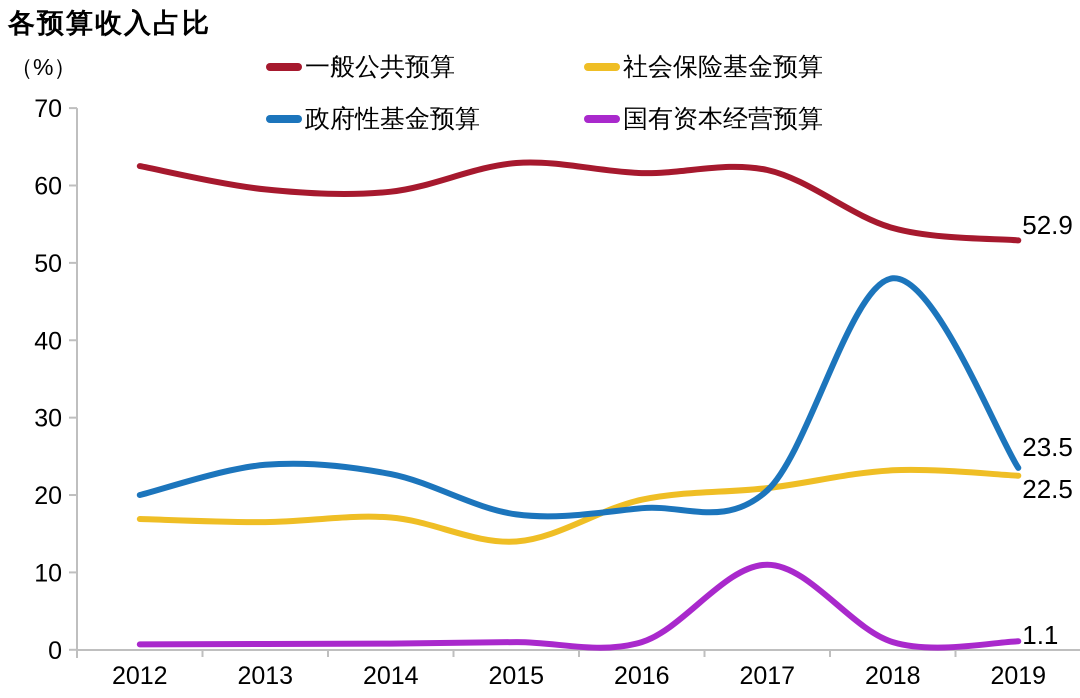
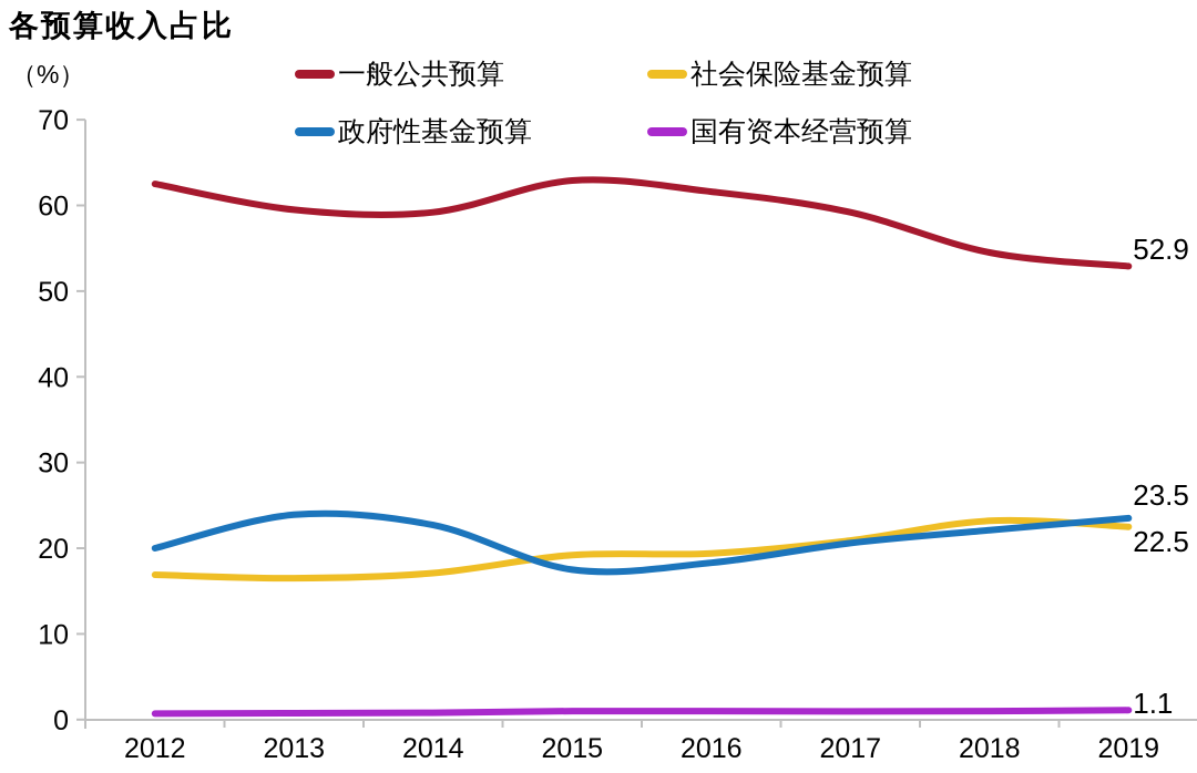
社会保险基金预算/2015: 14 -> 19
一般公共预算/2017: 62 -> 59
国有资本经营预算/2017: 11 -> 1
政府性基金预算/2018: 48 -> 22
